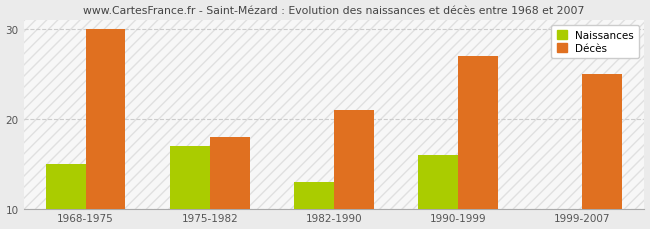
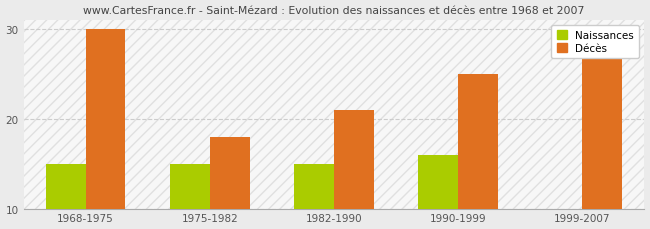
Naissances/1975-1982: 17 -> 15
Naissances/1982-1990: 13 -> 15
Décès/1990-1999: 27 -> 25
Décès/1999-2007: 25 -> 27
